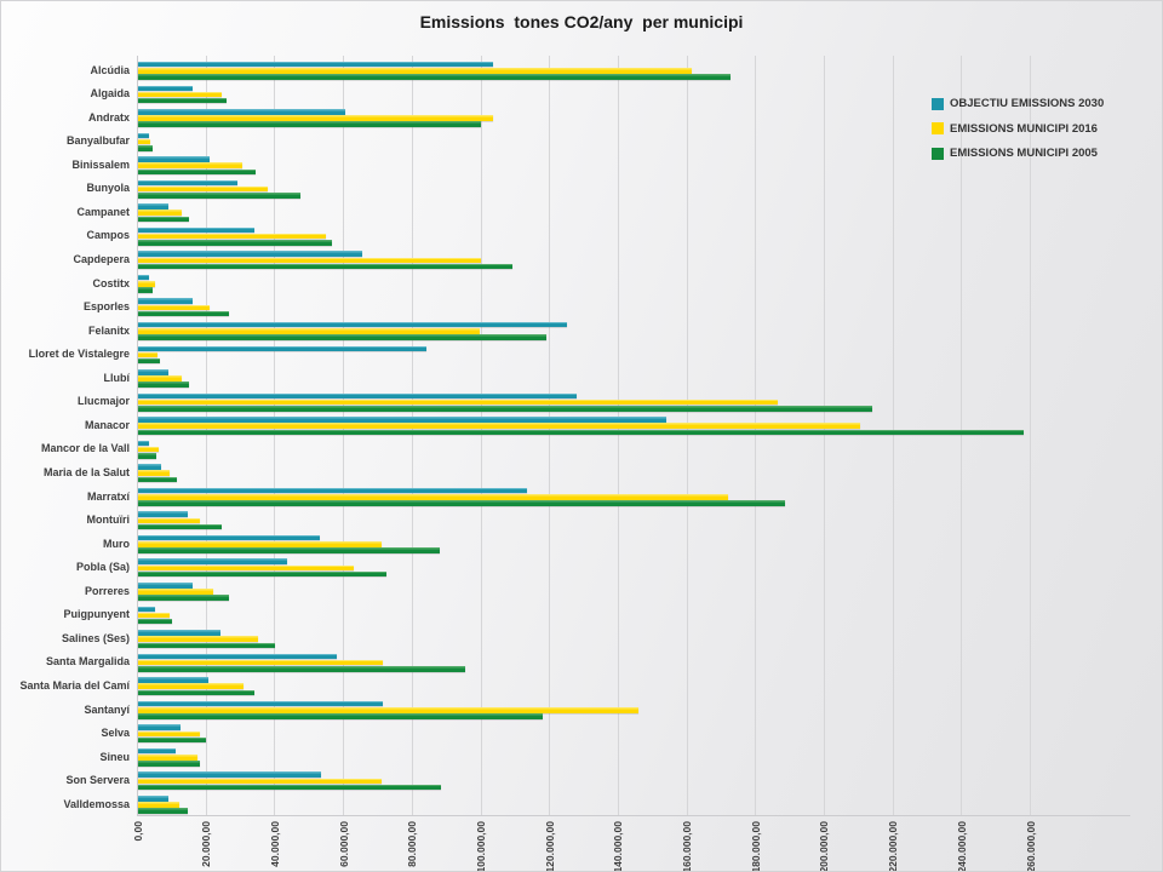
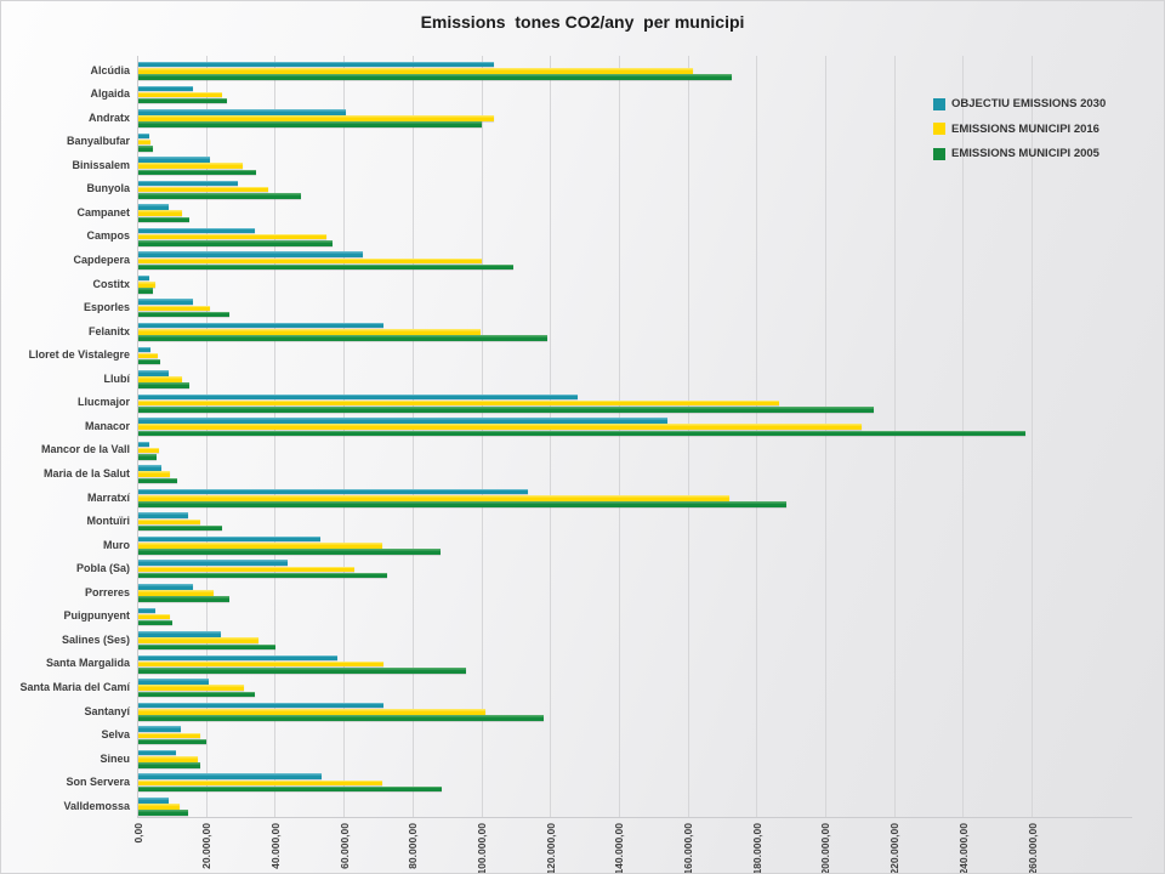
OBJECTIU EMISSIONS 2030/Felanitx: 125000 -> 72000
OBJECTIU EMISSIONS 2030/Lloret de Vistalegre: 84000 -> 4000
EMISSIONS MUNICIPI 2016/Santanyí: 146000 -> 101000
